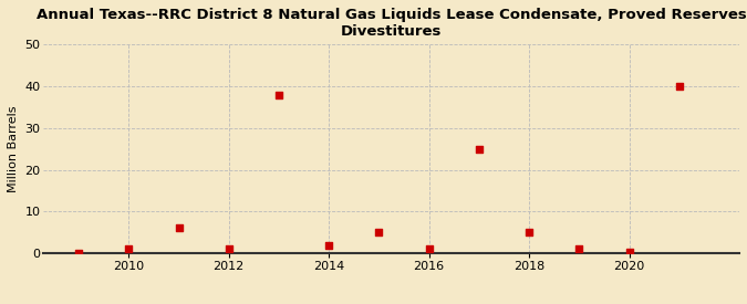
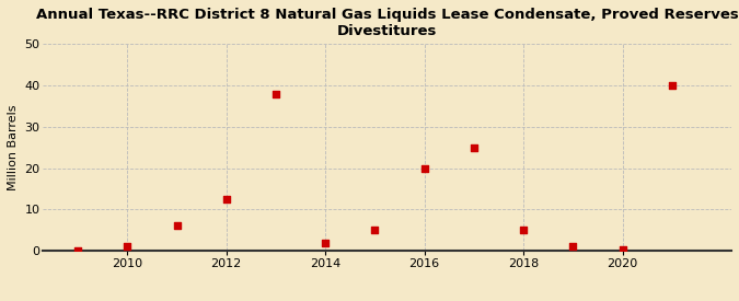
2012: 1.0 -> 12.5
2016: 1.0 -> 20.0
